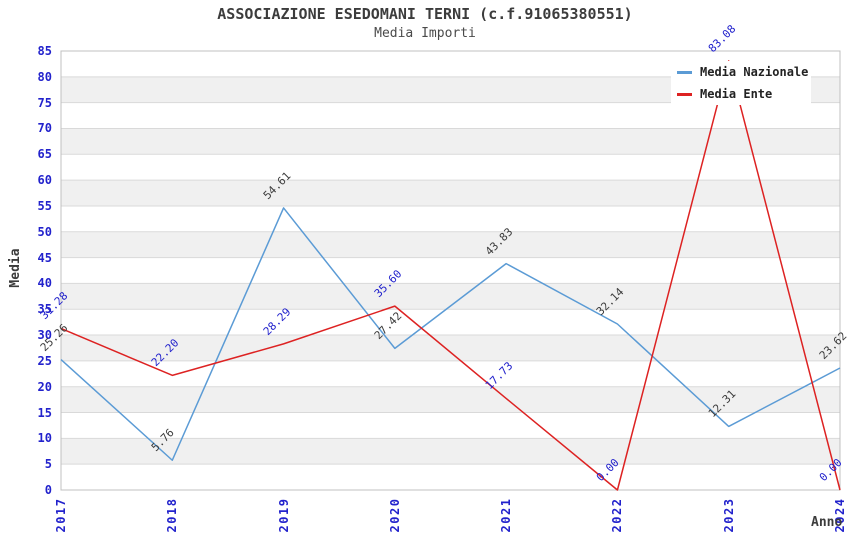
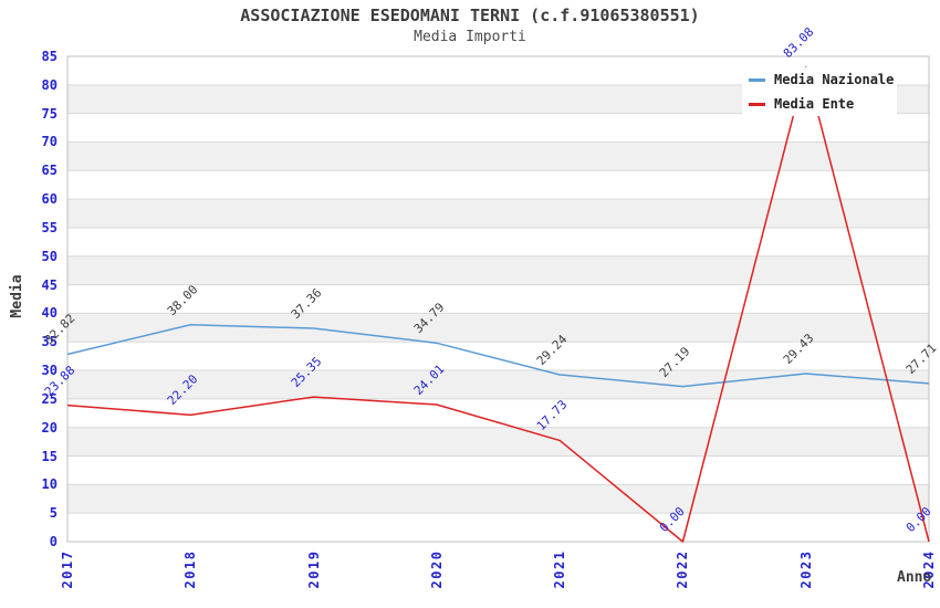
Media Nazionale/2017: 25.26 -> 32.82
Media Ente/2017: 31.28 -> 23.88
Media Nazionale/2018: 5.76 -> 38.00
Media Nazionale/2019: 54.61 -> 37.36
Media Ente/2019: 28.29 -> 25.35
Media Nazionale/2020: 27.42 -> 34.79
Media Ente/2020: 35.60 -> 24.01
Media Nazionale/2021: 43.83 -> 29.24
Media Nazionale/2022: 32.14 -> 27.19
Media Nazionale/2023: 12.31 -> 29.43
Media Nazionale/2024: 23.62 -> 27.71
